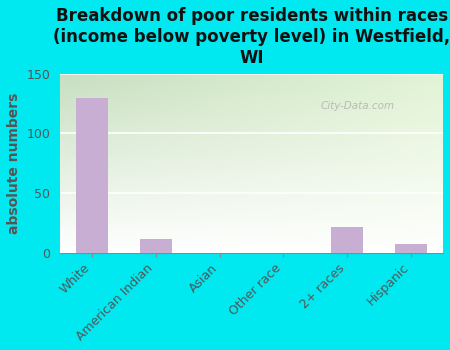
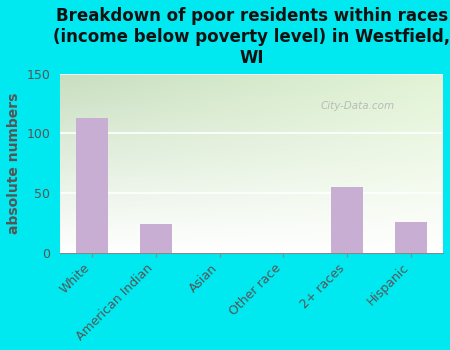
White: 130 -> 113
American Indian: 11 -> 24
2+ races: 21 -> 55
Hispanic: 7 -> 26
